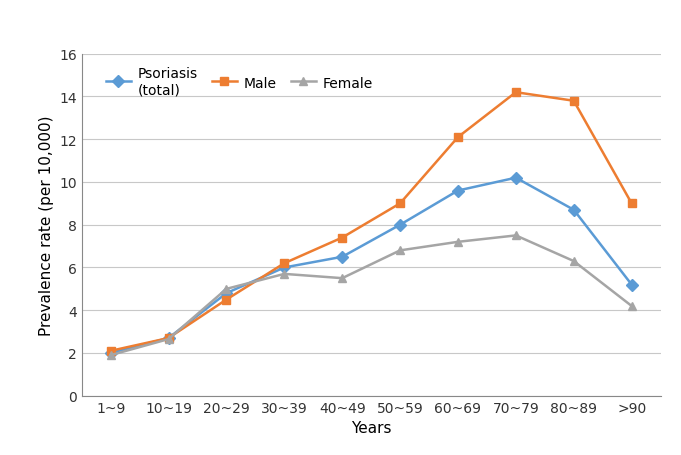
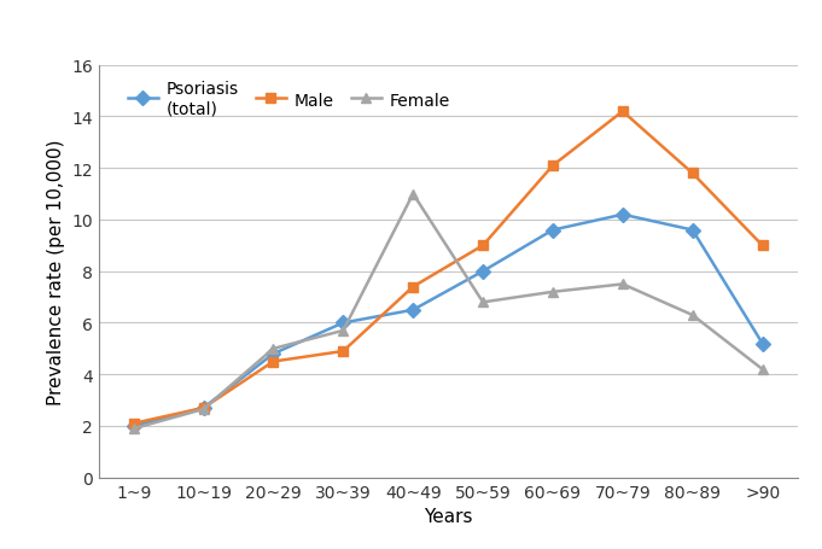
Male/30~39: 6.2 -> 4.9
Female/40~49: 5.50 -> 11.00
Psoriasis (total)/80~89: 8.7 -> 9.6
Male/80~89: 13.8 -> 11.8
